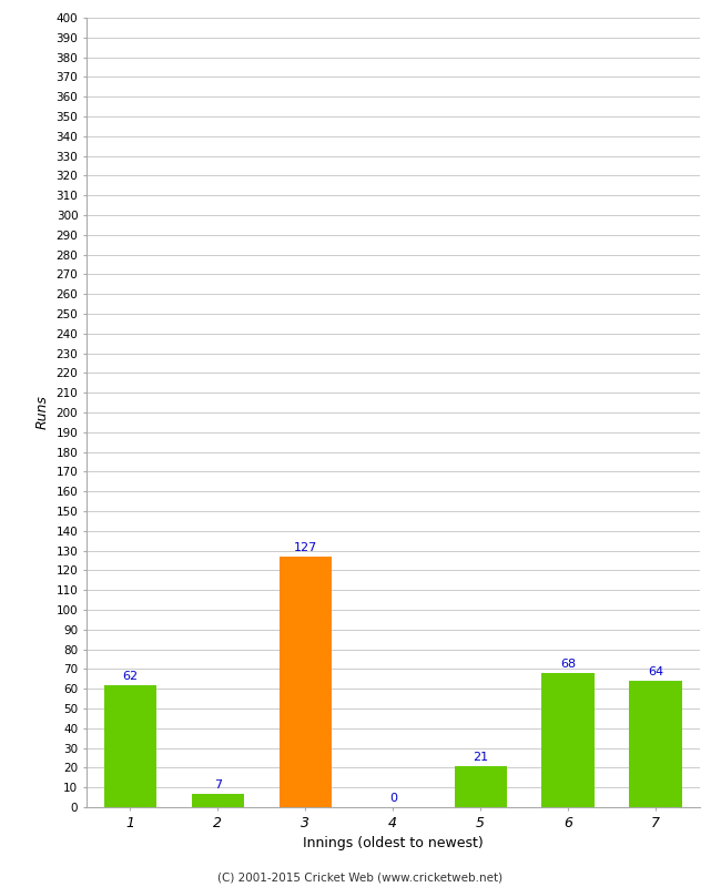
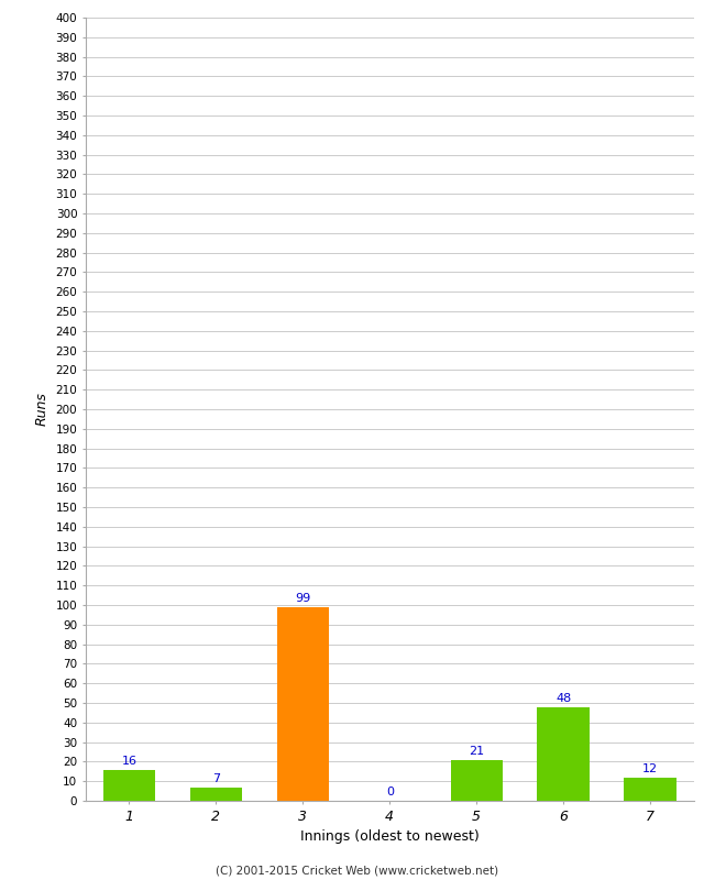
1: 62 -> 16
3: 127 -> 99
6: 68 -> 48
7: 64 -> 12
